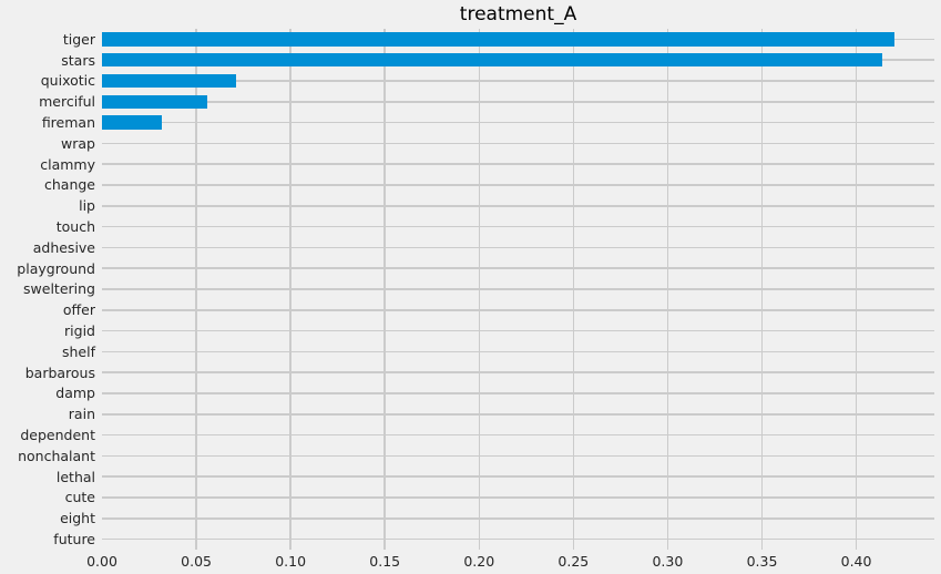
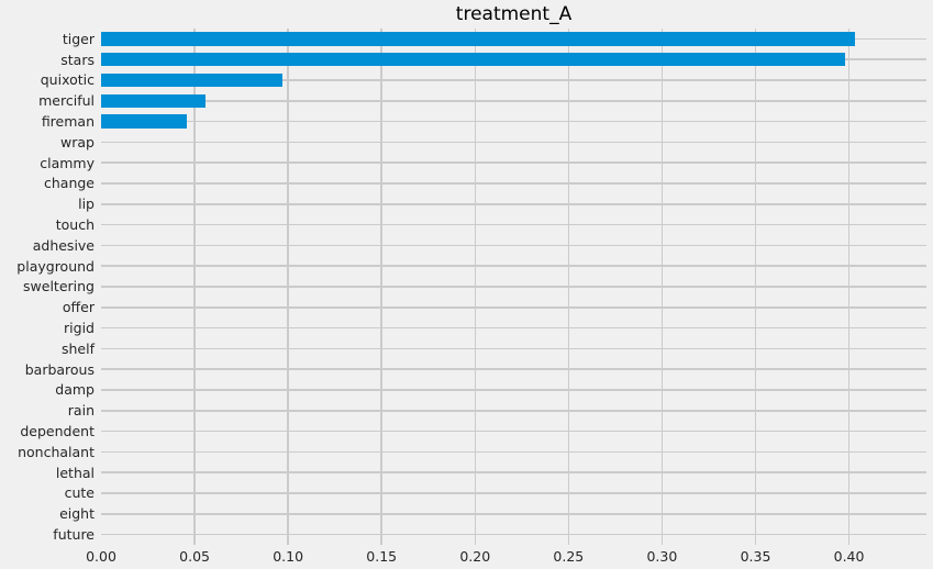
tiger: 0.420 -> 0.403
stars: 0.414 -> 0.398
quixotic: 0.071 -> 0.097
fireman: 0.032 -> 0.046
